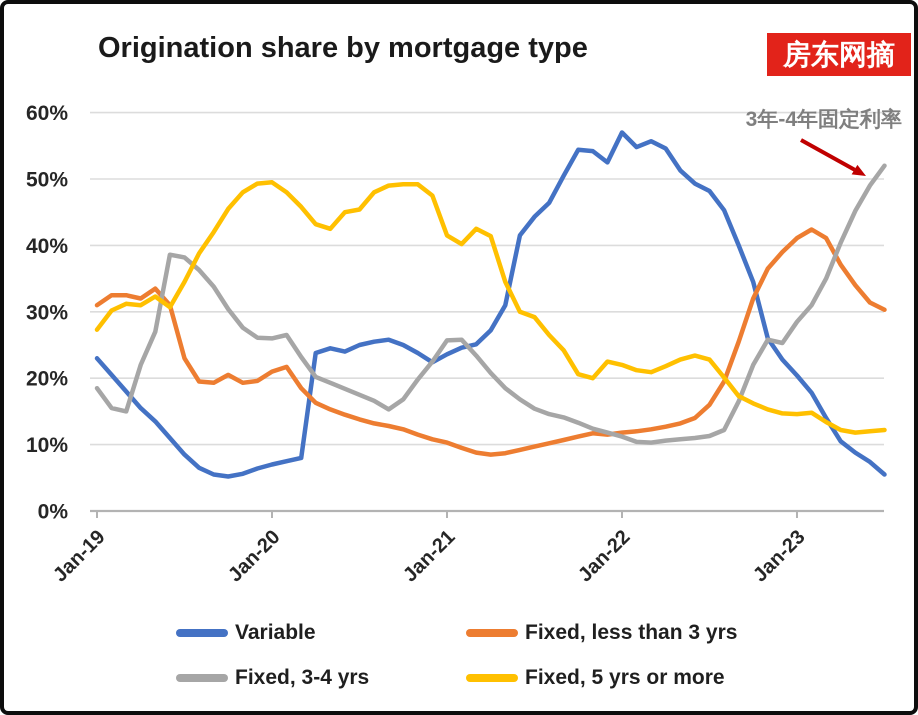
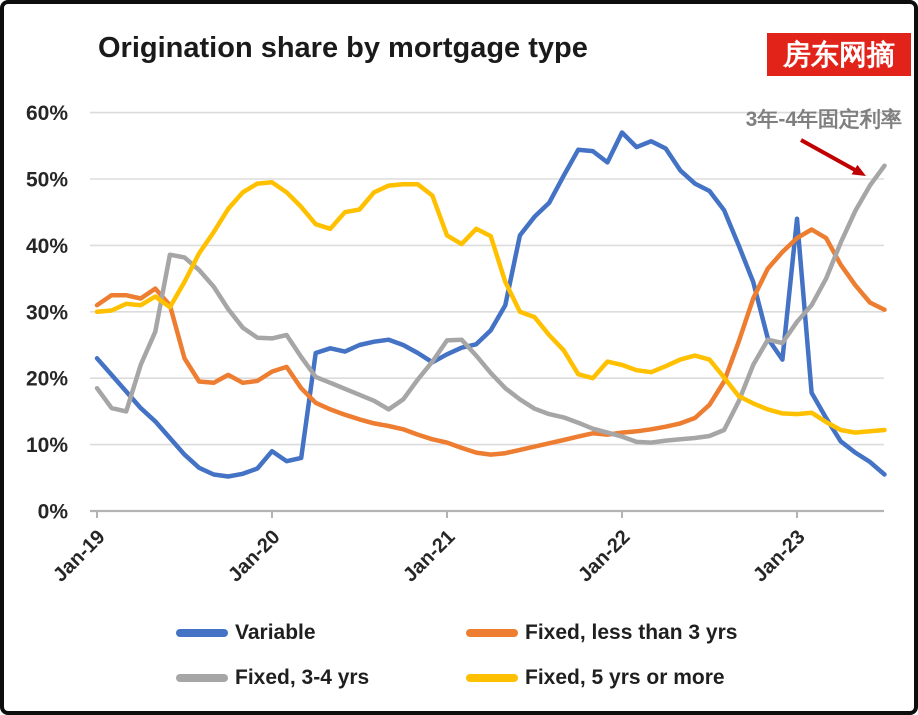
Fixed, 5 yrs or more/Jan-19: 27% -> 30%
Variable/Jan-20: 7% -> 9%
Variable/Jan-23: 20% -> 44%
